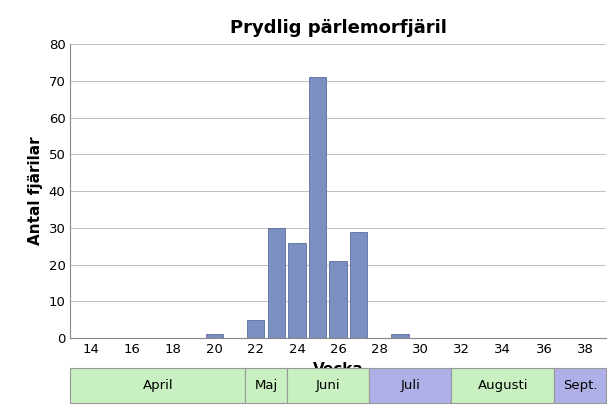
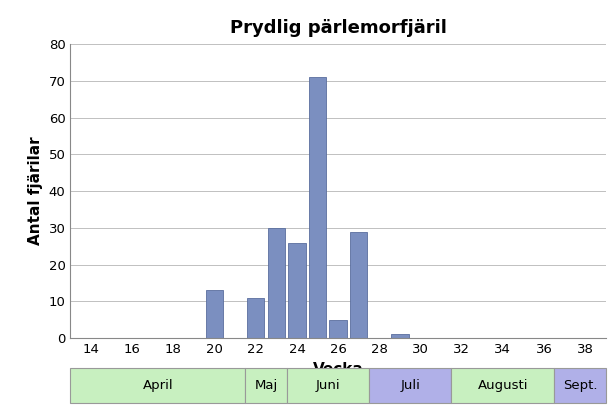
20: 1 -> 13
22: 5 -> 11
26: 21 -> 5
